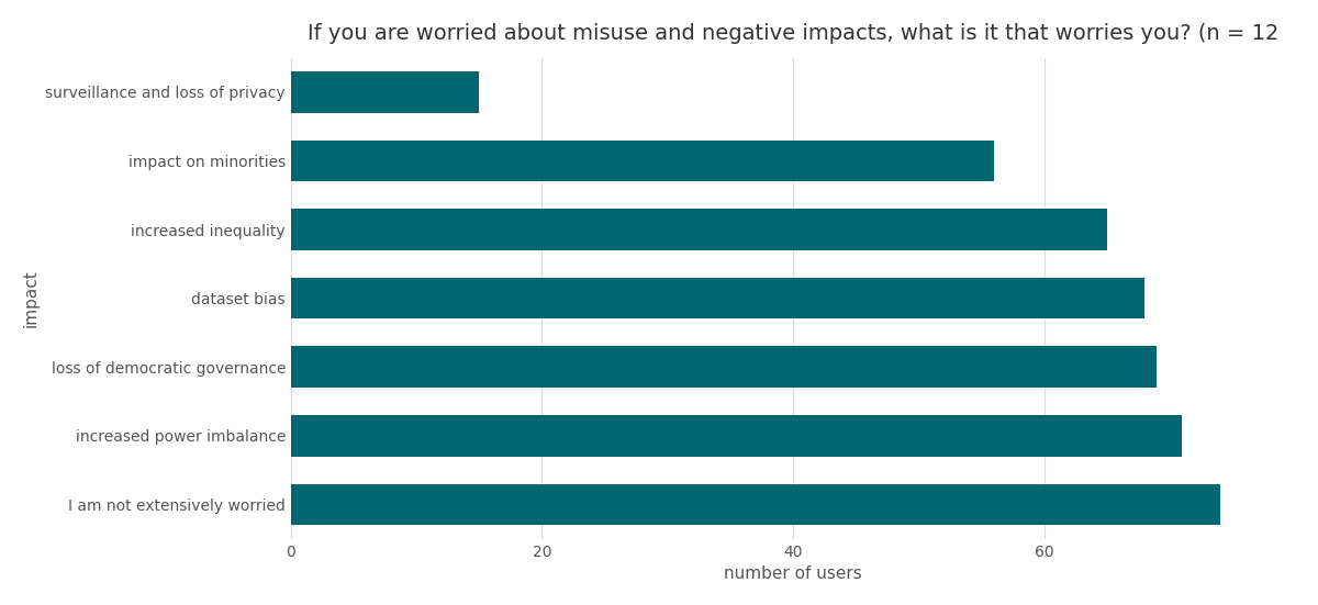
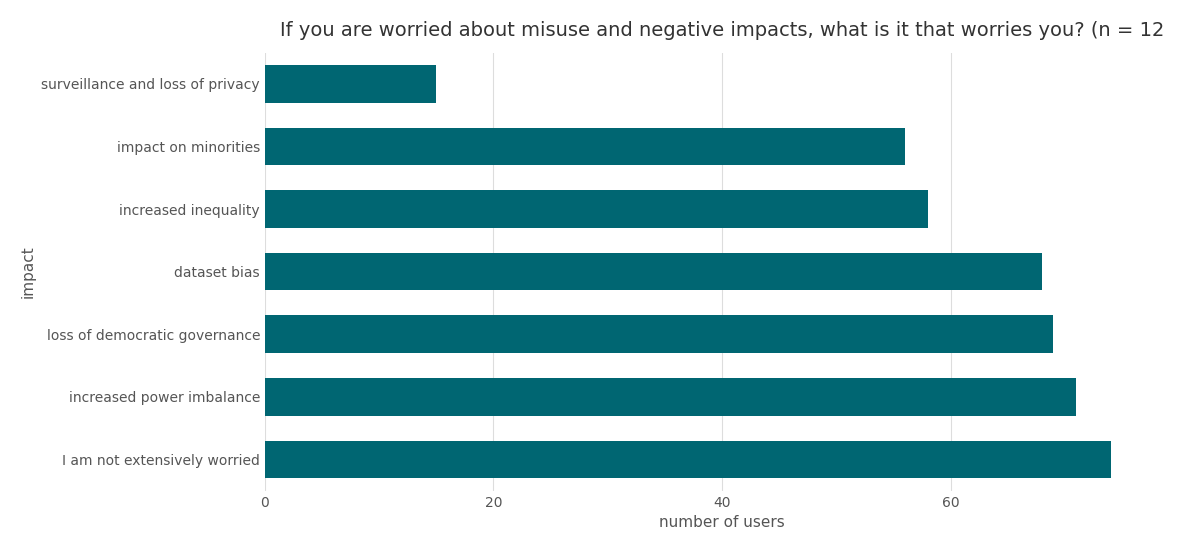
increased inequality: 65 -> 58
